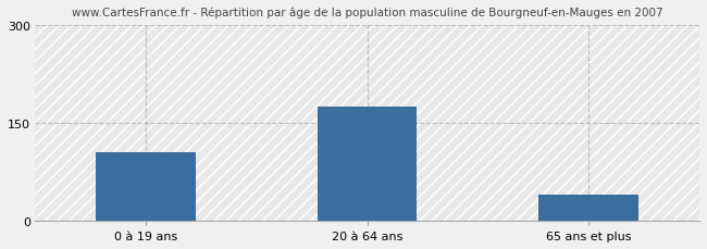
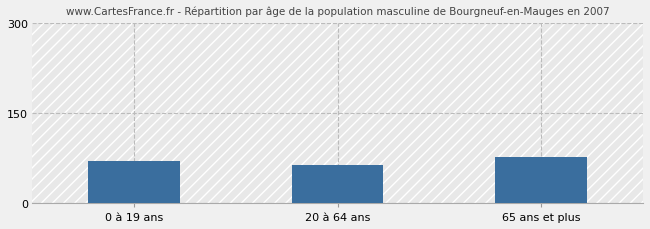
0 à 19 ans: 105 -> 70
20 à 64 ans: 175 -> 64
65 ans et plus: 40 -> 76
